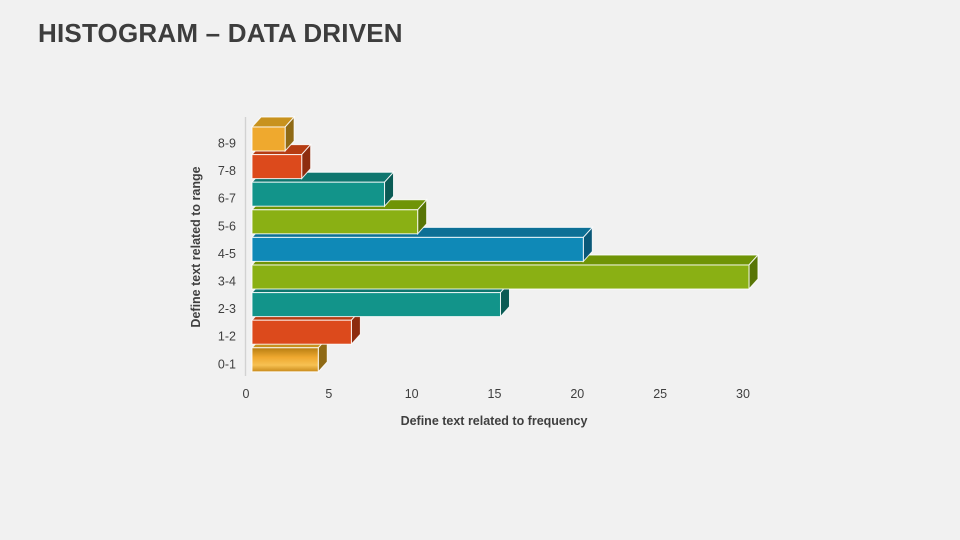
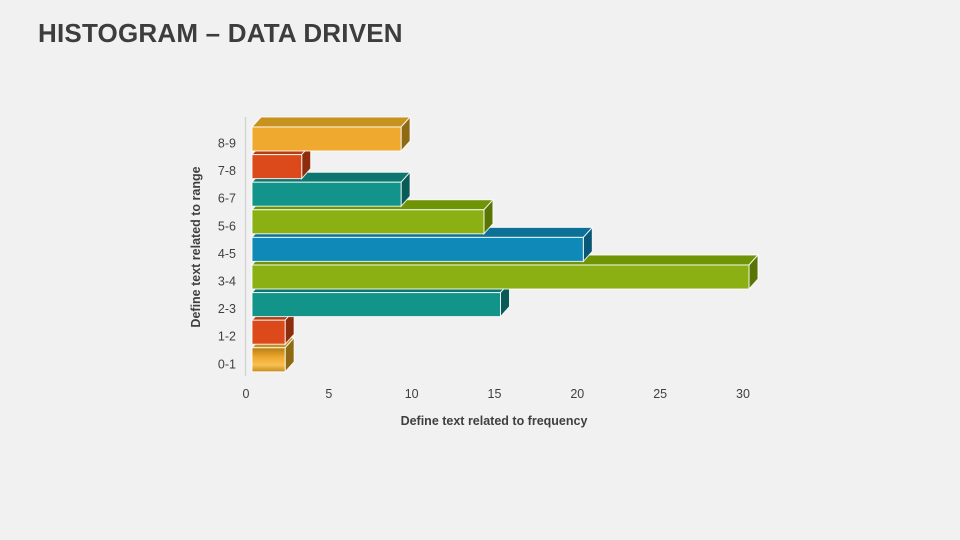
0-1: 4 -> 2
1-2: 6 -> 2
5-6: 10 -> 14
6-7: 8 -> 9
8-9: 2 -> 9
